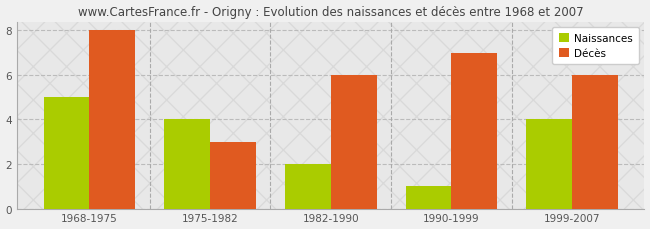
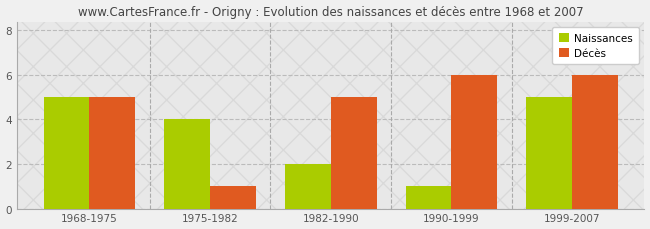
Décès/1968-1975: 8 -> 5
Décès/1975-1982: 3 -> 1
Décès/1982-1990: 6 -> 5
Décès/1990-1999: 7 -> 6
Naissances/1999-2007: 4 -> 5
